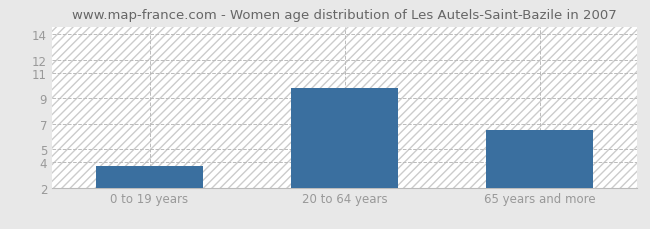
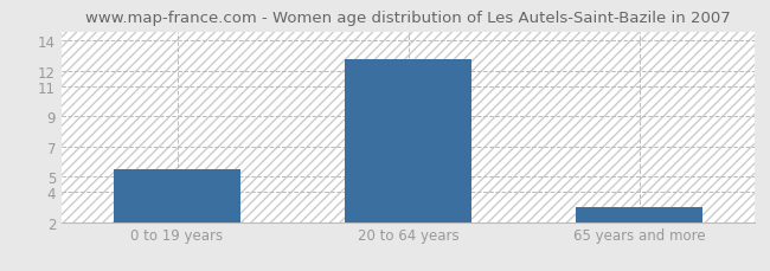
0 to 19 years: 3.7 -> 5.5
20 to 64 years: 9.8 -> 12.8
65 years and more: 6.5 -> 3.0
